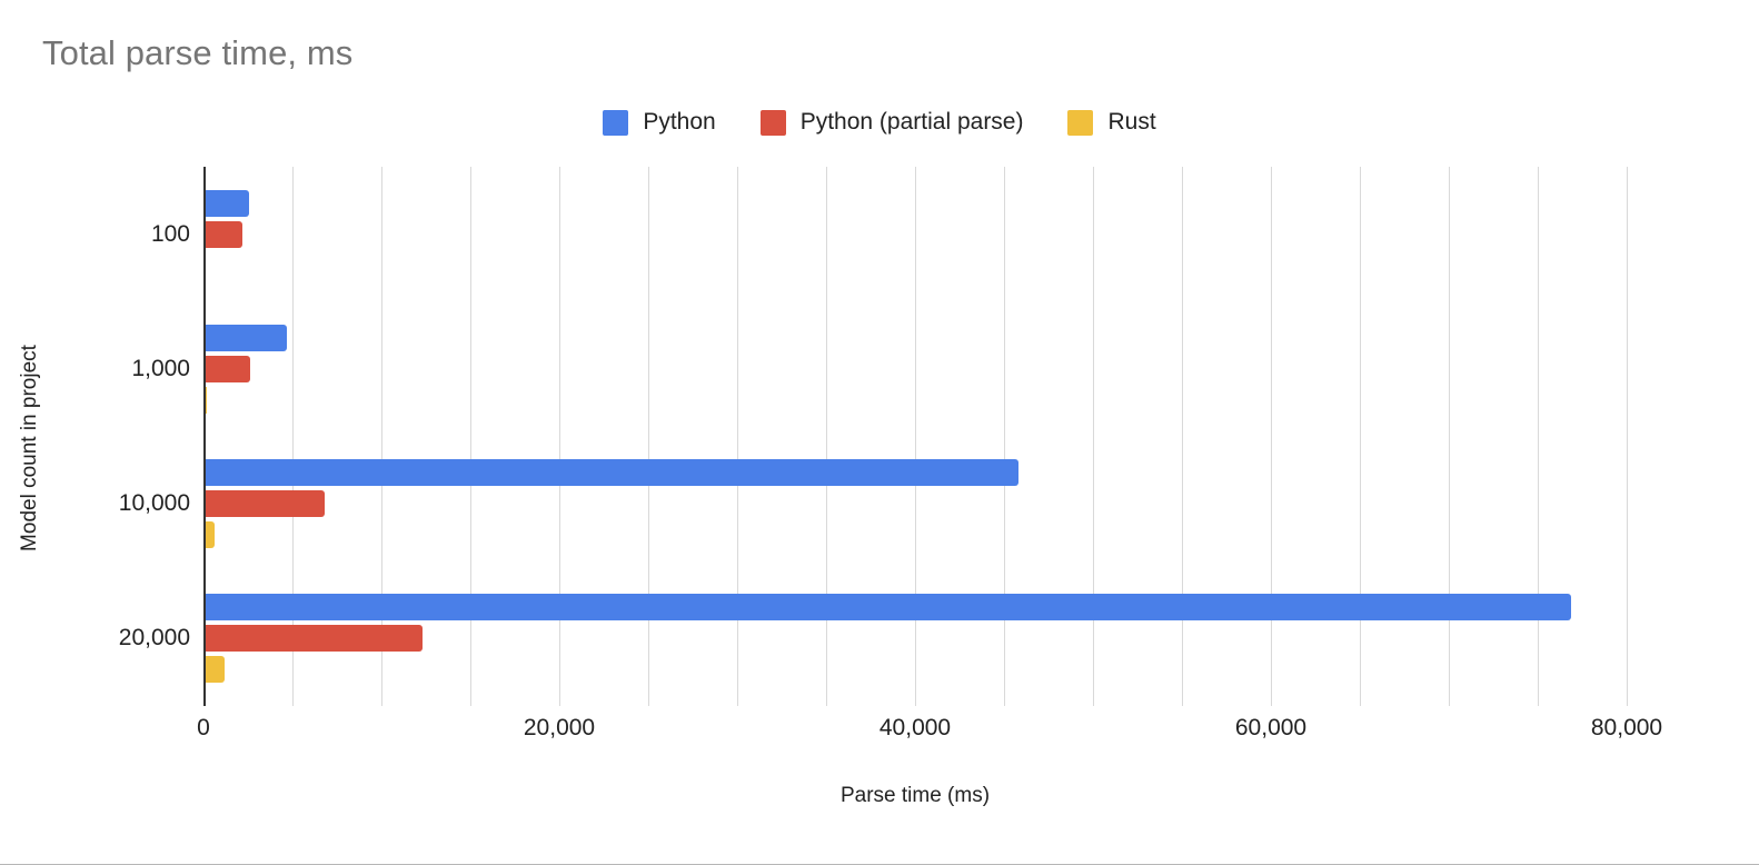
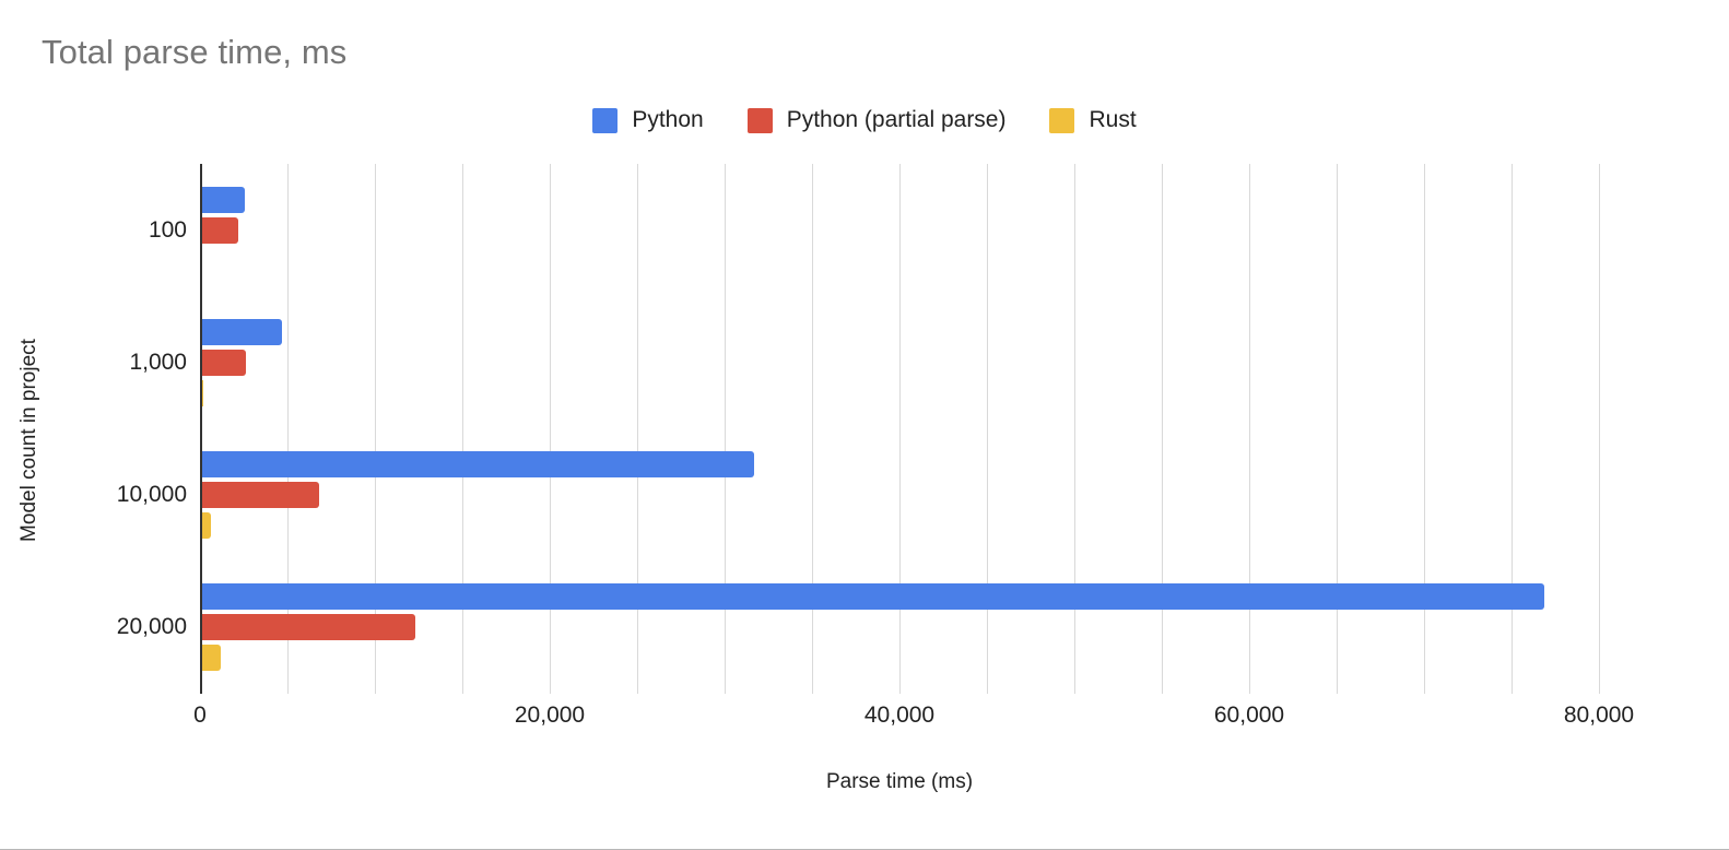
Python/10,000: 45800 -> 31700
